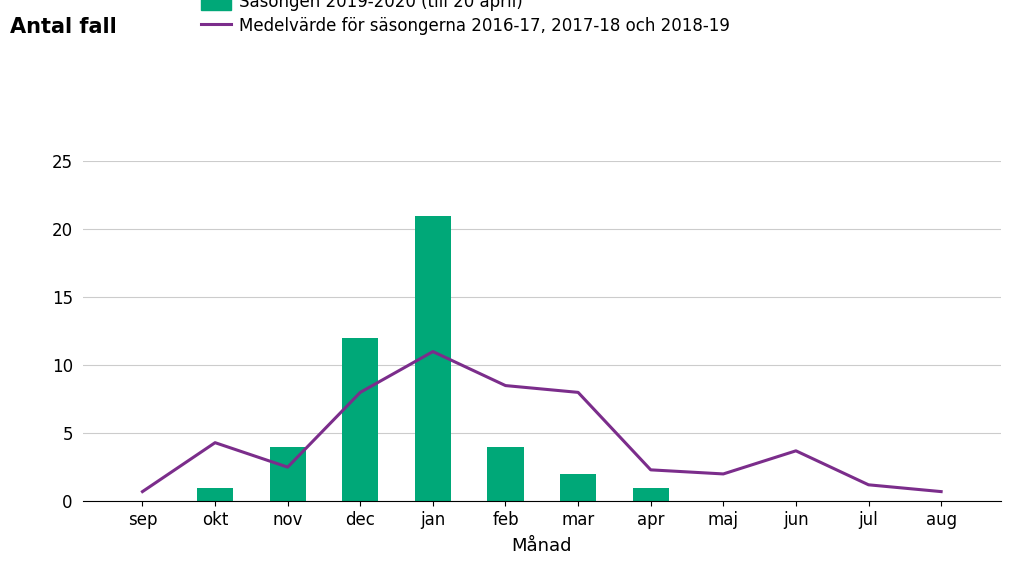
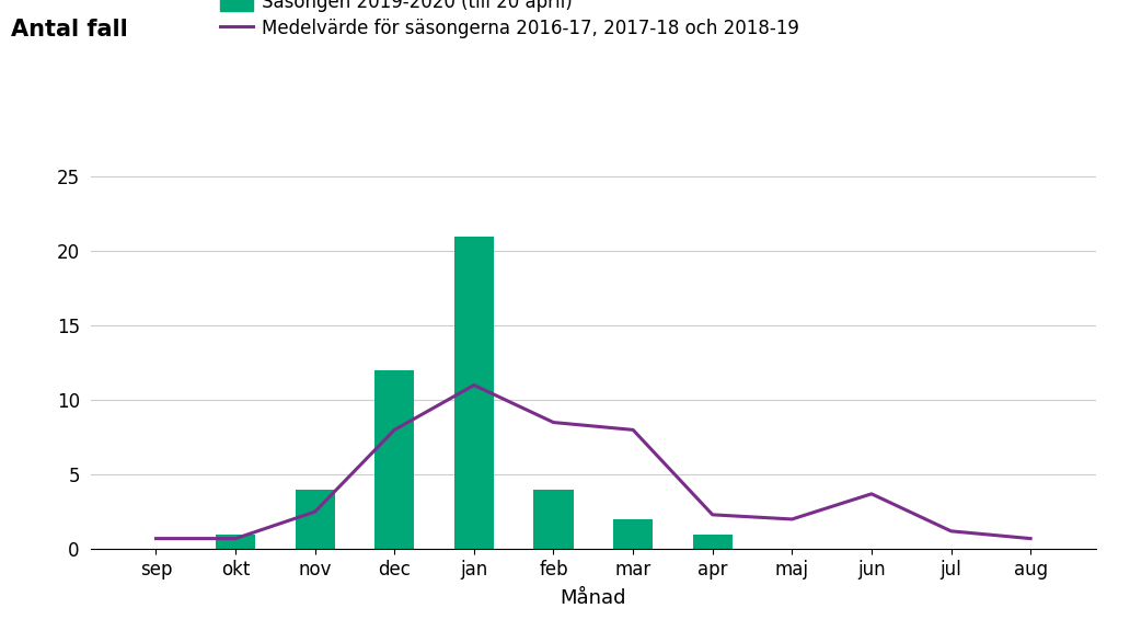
Medelvärde för säsongerna 2016-17, 2017-18 och 2018-19/okt: 4.3 -> 0.7
